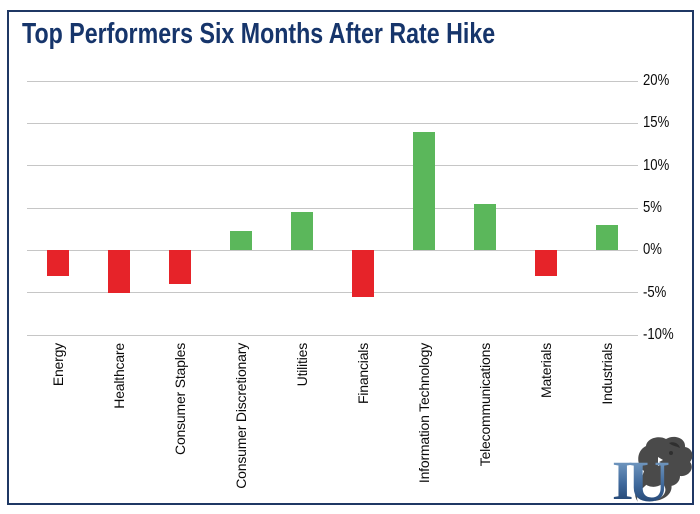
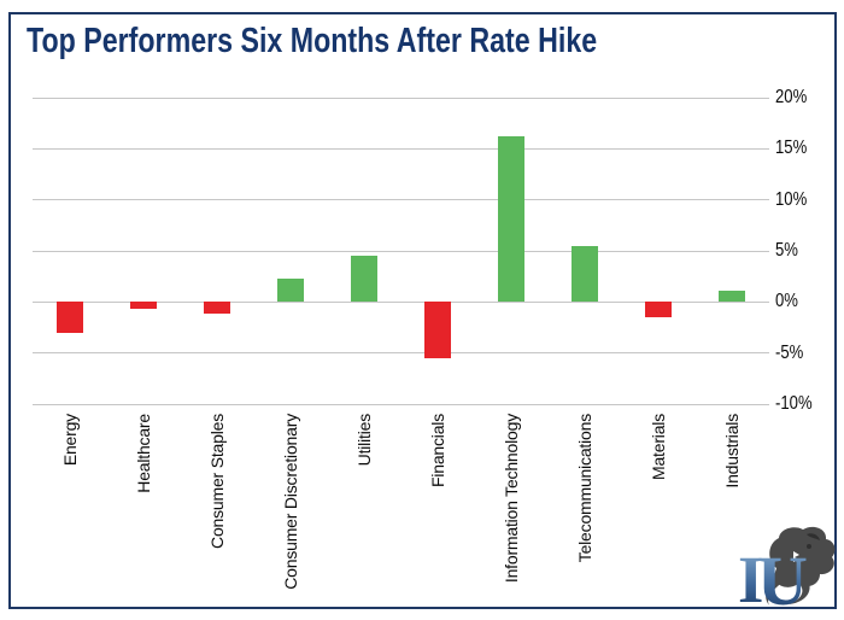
Healthcare: -5% -> -1%
Consumer Staples: -4% -> -1%
Information Technology: 14% -> 16%
Materials: -3% -> -2%
Industrials: 3% -> 1%
